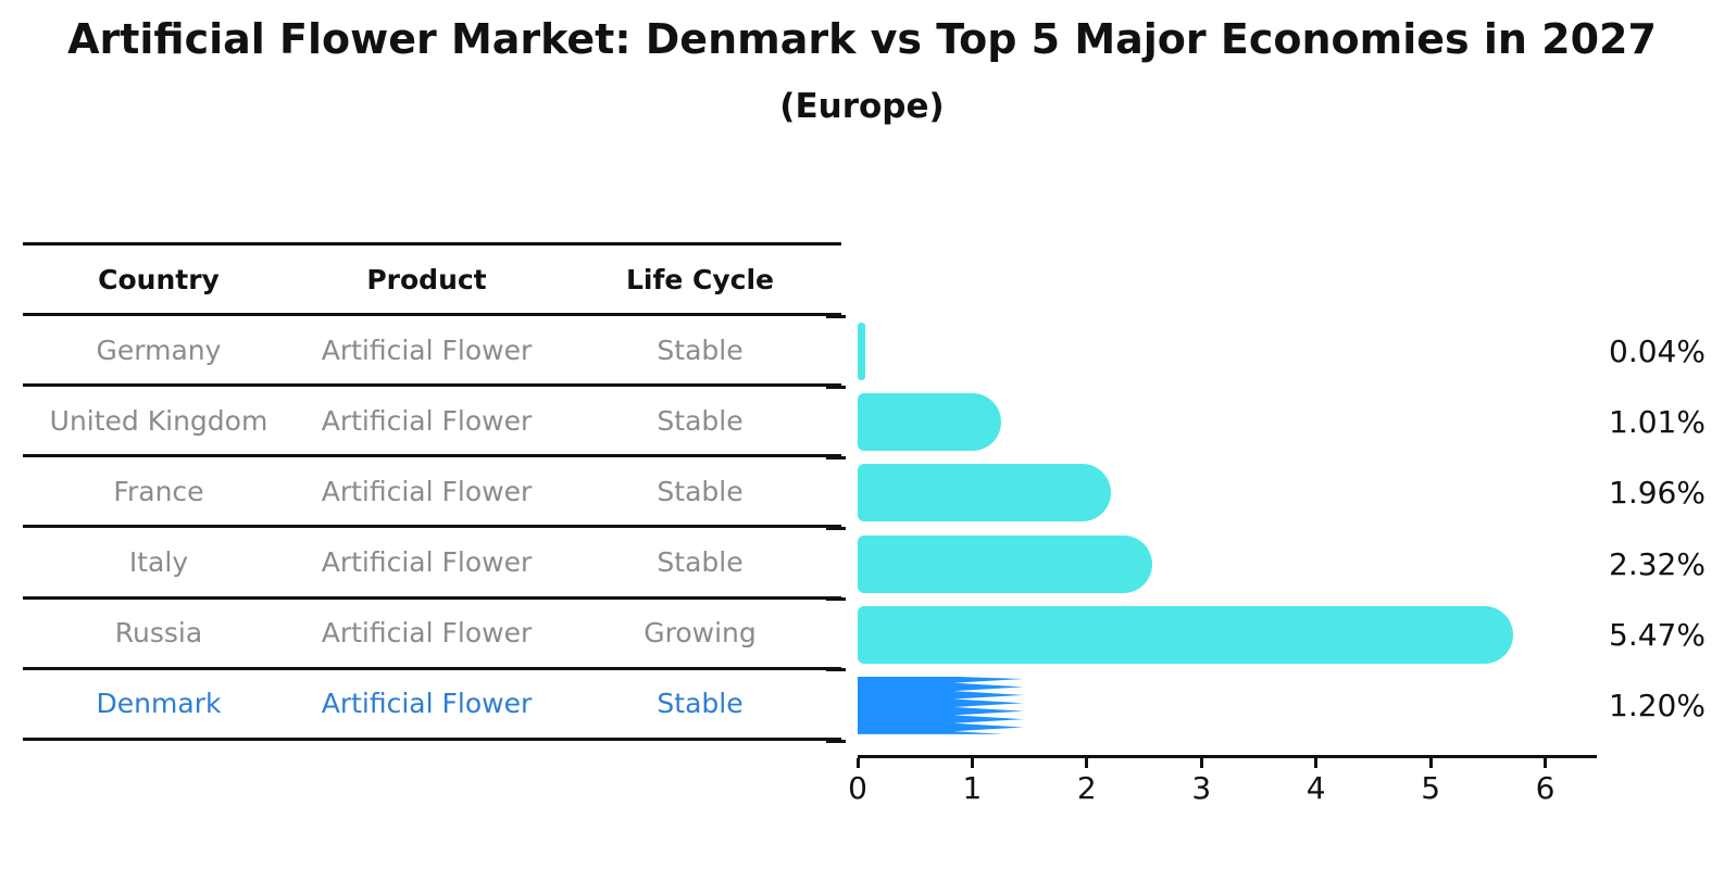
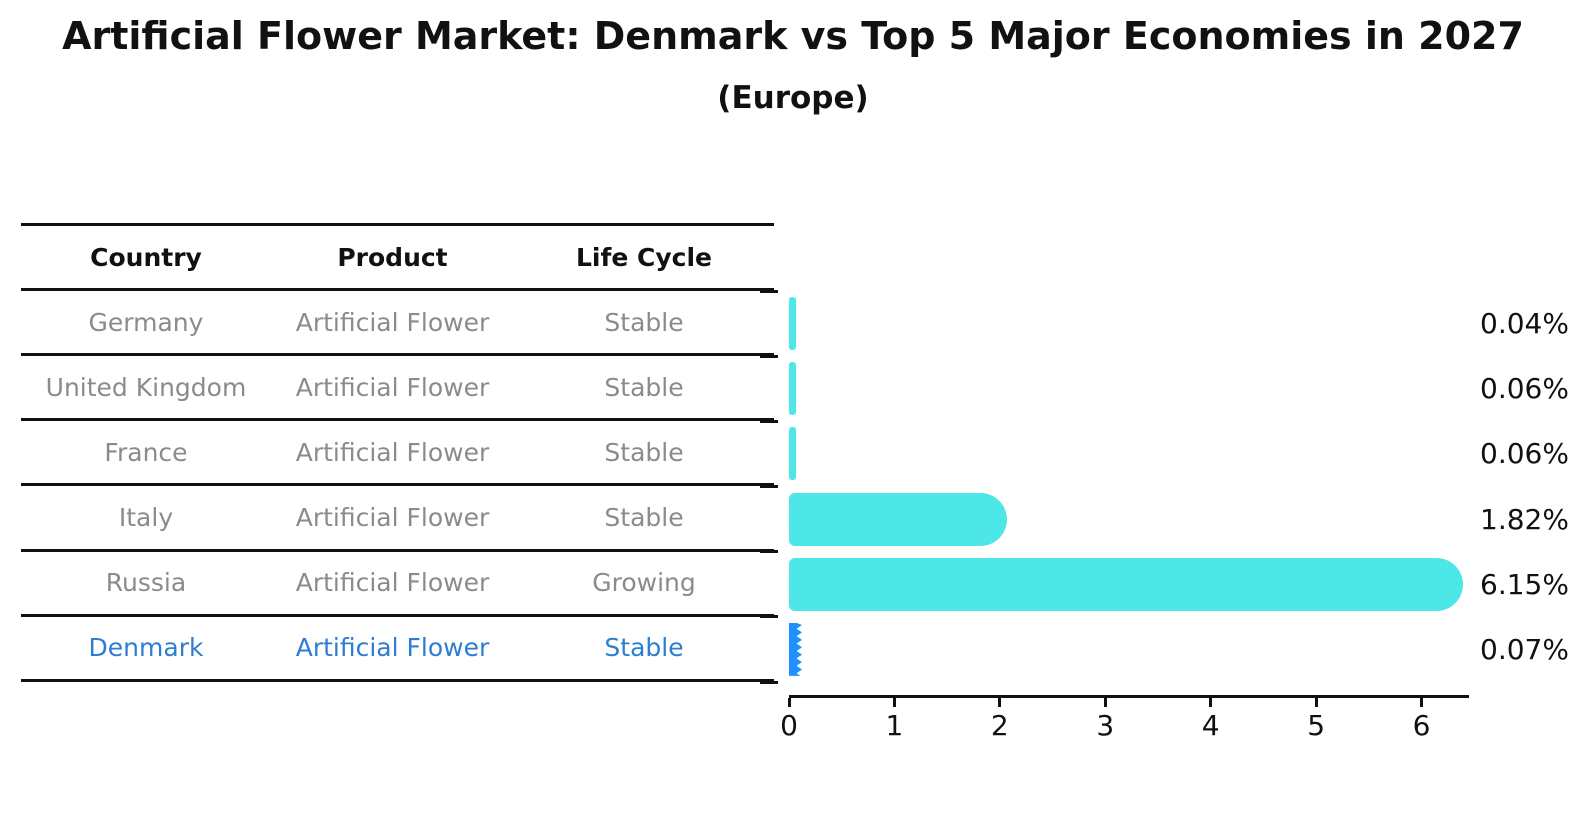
United Kingdom: 1.01% -> 0.06%
France: 1.96% -> 0.06%
Italy: 2.32% -> 1.82%
Russia: 5.47% -> 6.15%
Denmark: 1.20% -> 0.07%
